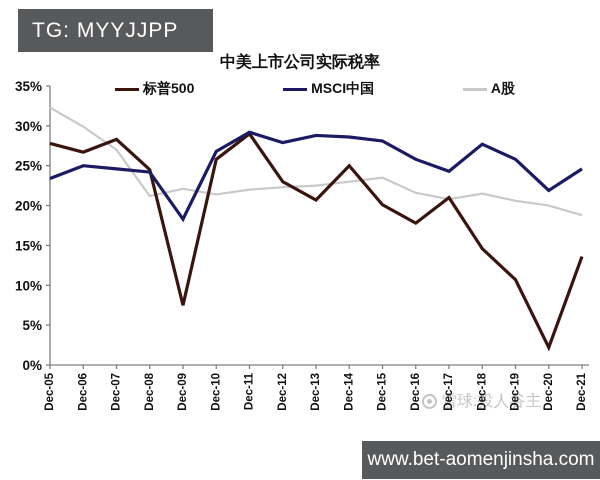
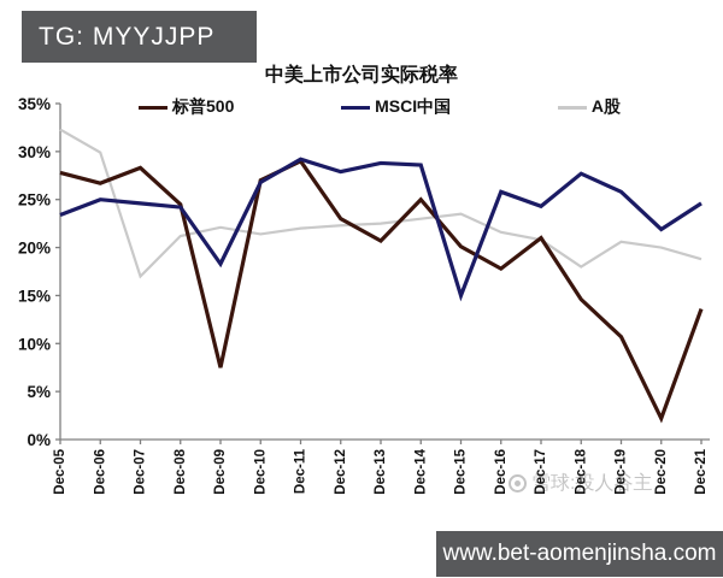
A股/Dec-07: 27% -> 17%
标普500/Dec-10: 26% -> 27%
MSCI中国/Dec-15: 28% -> 15%
A股/Dec-18: 22% -> 18%
